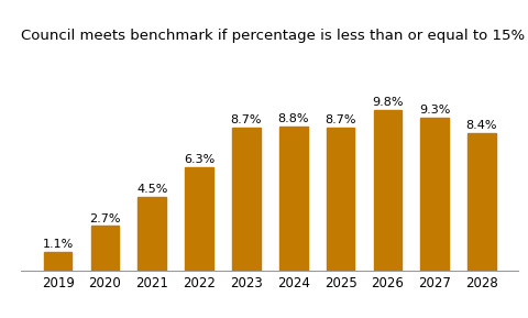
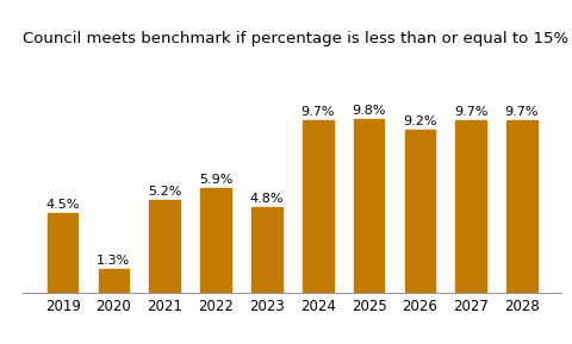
2019: 1.1% -> 4.5%
2020: 2.7% -> 1.3%
2021: 4.5% -> 5.2%
2022: 6.3% -> 5.9%
2023: 8.7% -> 4.8%
2024: 8.8% -> 9.7%
2025: 8.7% -> 9.8%
2026: 9.8% -> 9.2%
2027: 9.3% -> 9.7%
2028: 8.4% -> 9.7%
